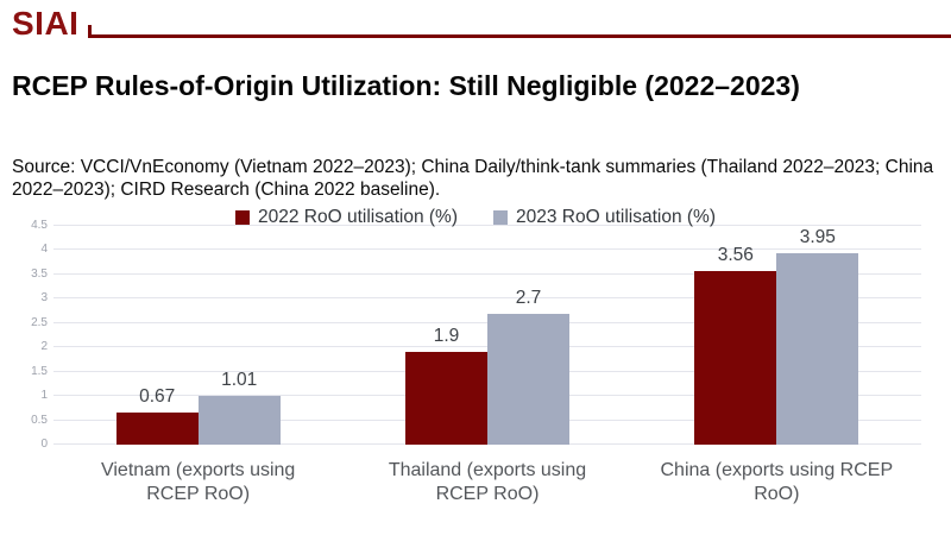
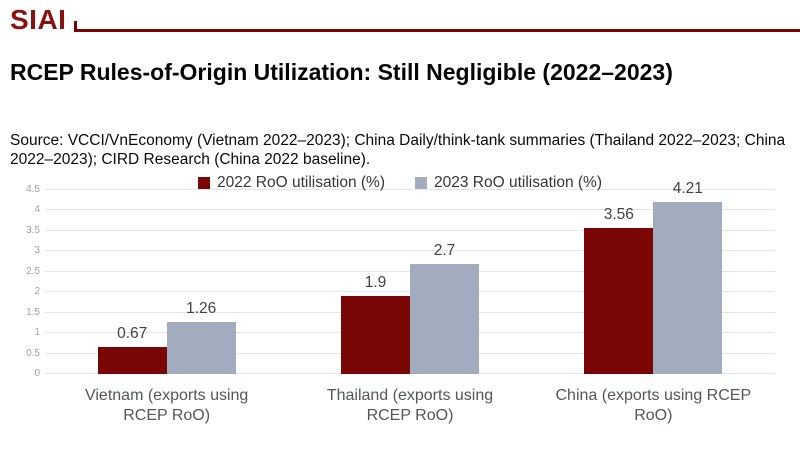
2023 RoO utilisation (%)/Vietnam (exports using RCEP RoO): 1.01 -> 1.26
2023 RoO utilisation (%)/China (exports using RCEP RoO): 3.95 -> 4.21
